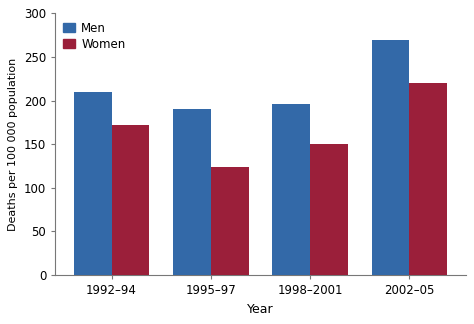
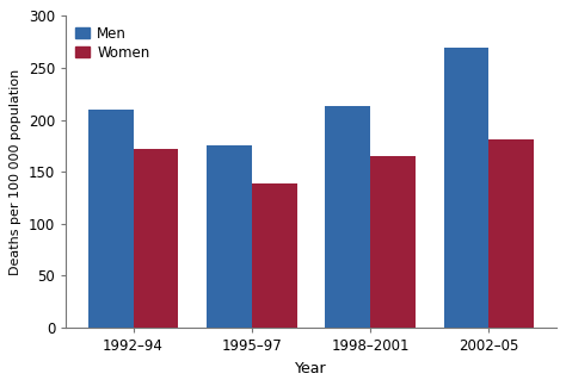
Men/1995–97: 190 -> 175
Women/1995–97: 124 -> 139
Men/1998–2001: 196 -> 213
Women/1998–2001: 150 -> 165
Women/2002–05: 220 -> 181
